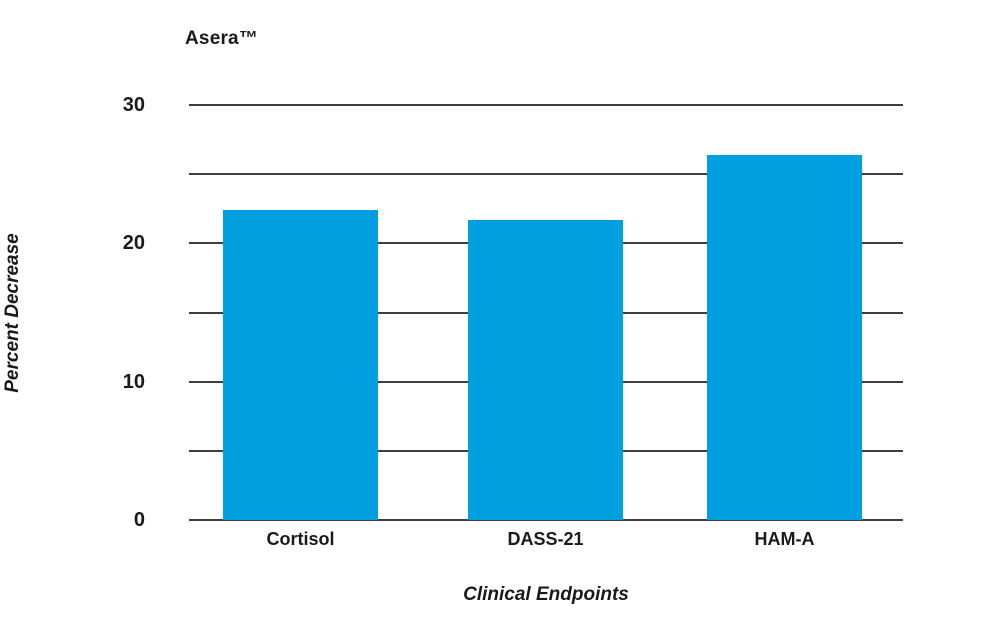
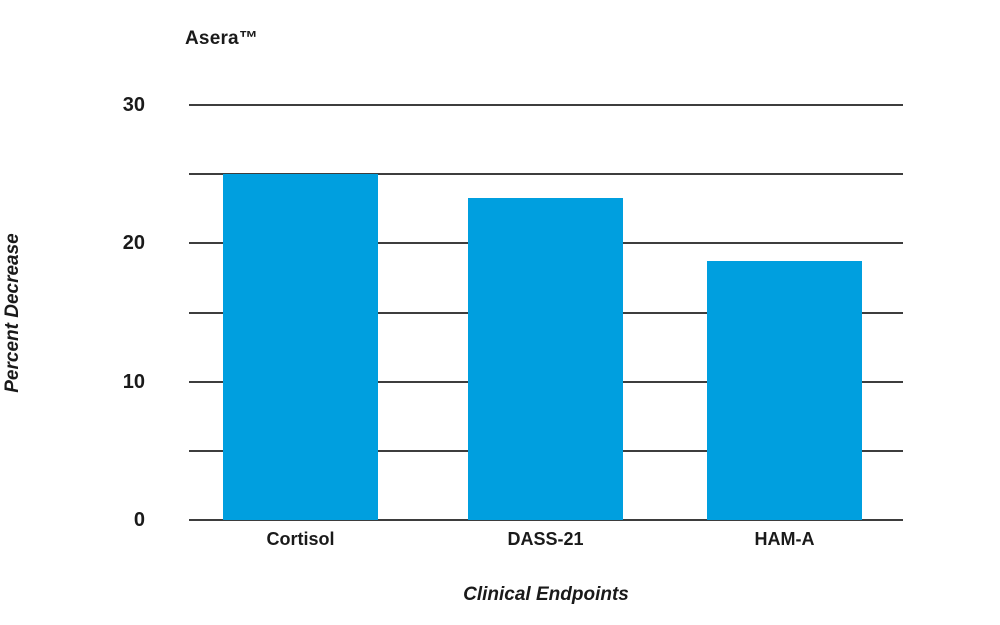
Cortisol: 22.4 -> 25.0
DASS-21: 21.7 -> 23.3
HAM-A: 26.4 -> 18.7
